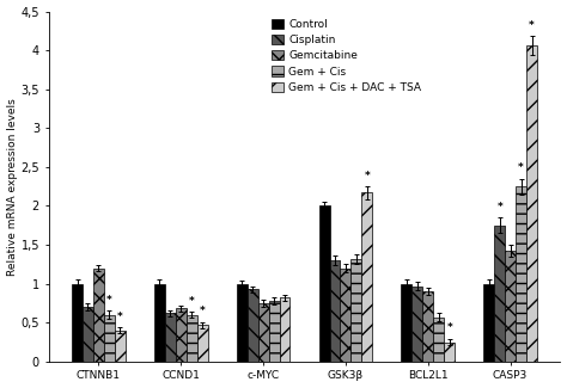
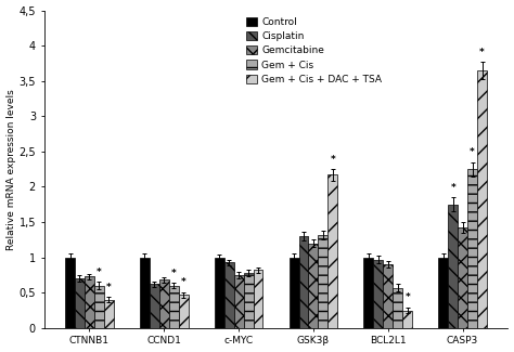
Gemcitabine/CTNNB1: 1,20 -> 0,73
Control/GSK3β: 2 -> 1
Gem + Cis + DAC + TSA/CASP3: 4,06 -> 3,65
